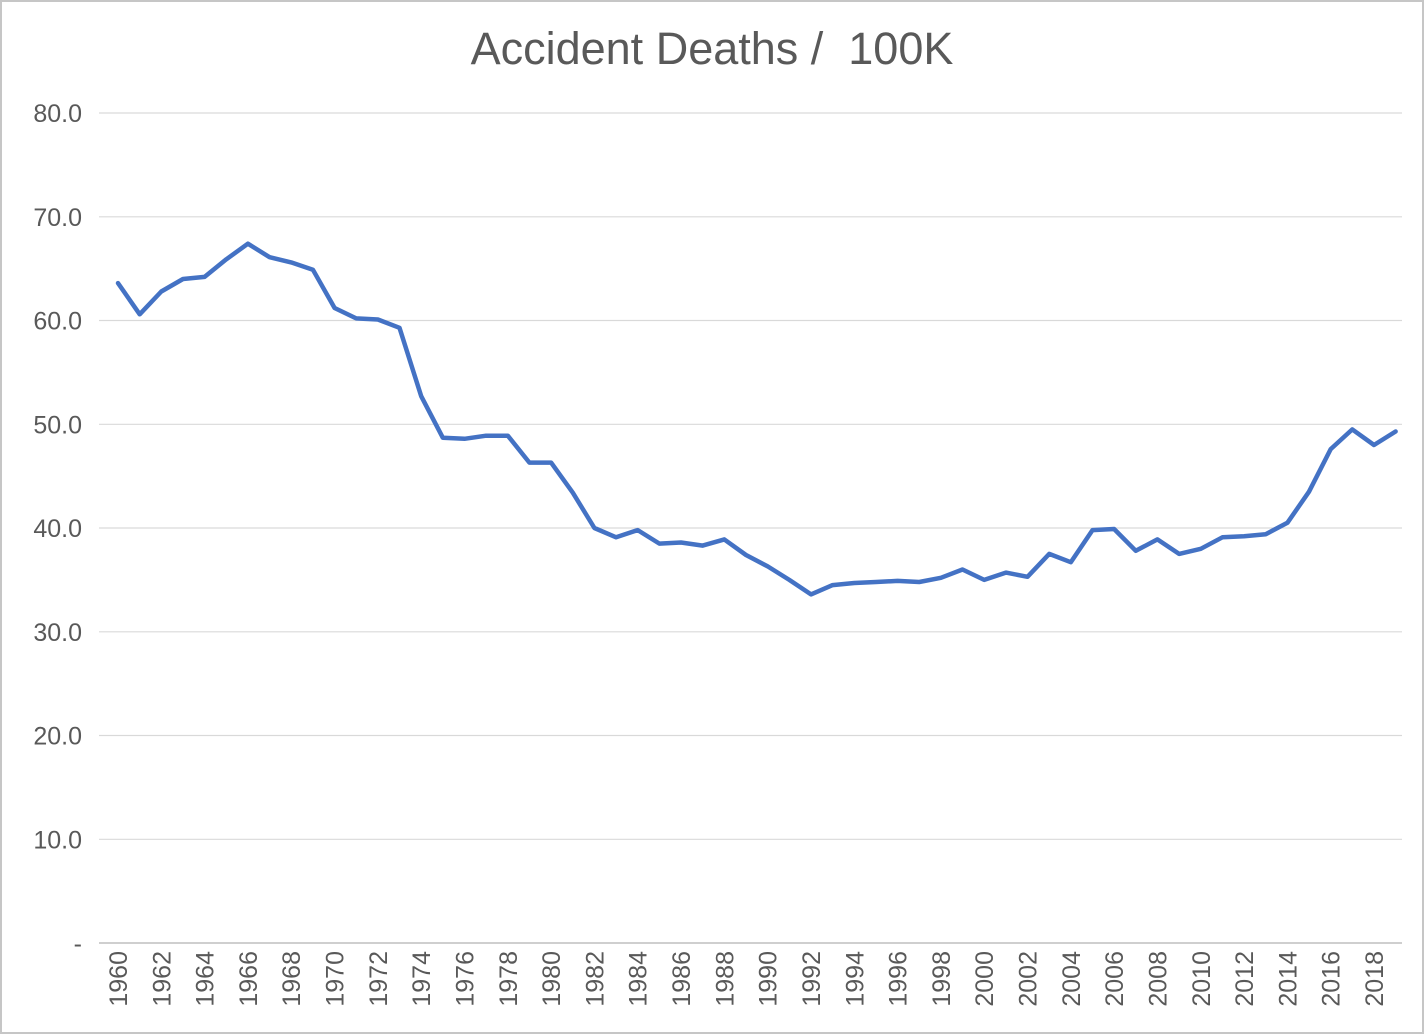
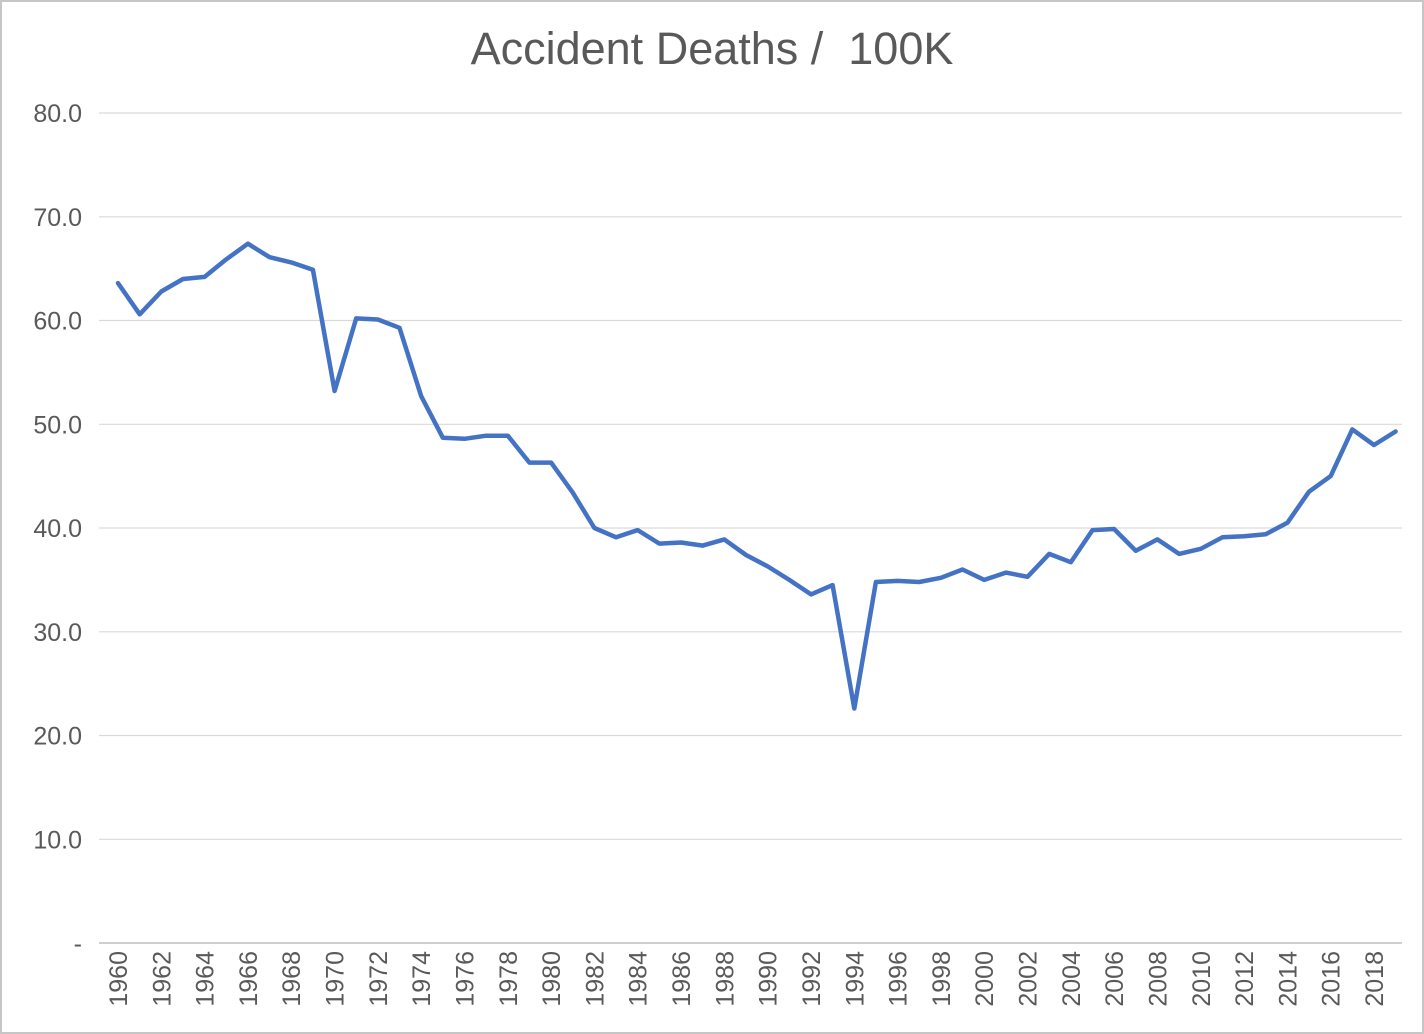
1970: 61.2 -> 53.2
1994: 34.7 -> 22.6
2016: 47.6 -> 45.0
